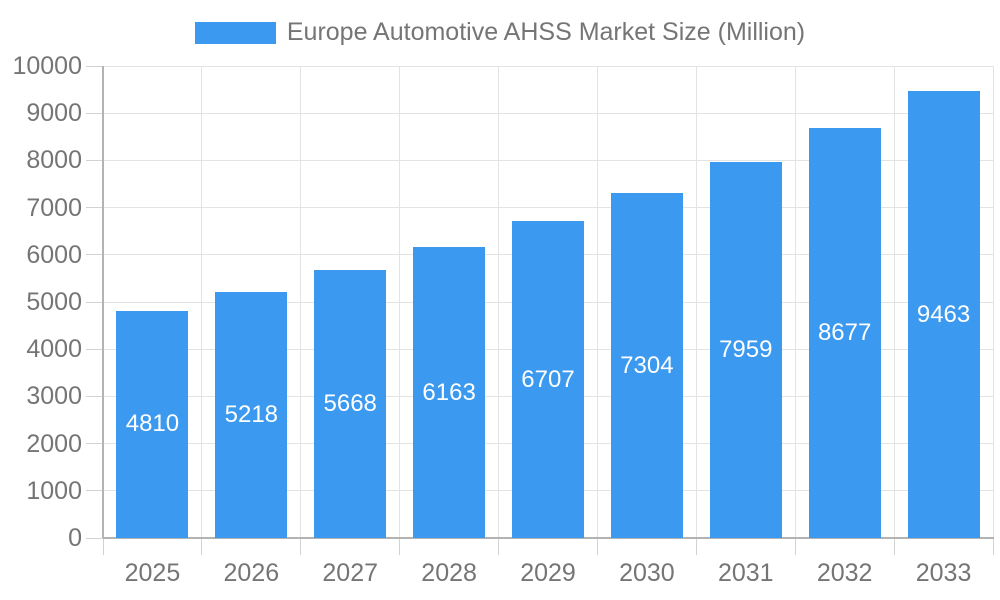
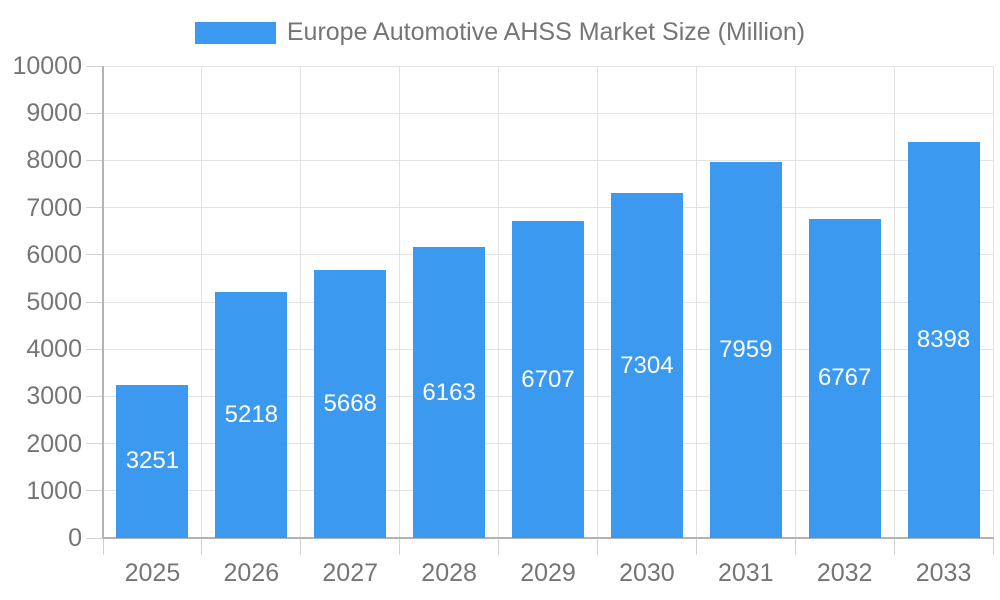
2025: 4810 -> 3251
2032: 8677 -> 6767
2033: 9463 -> 8398
